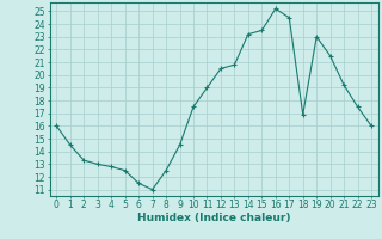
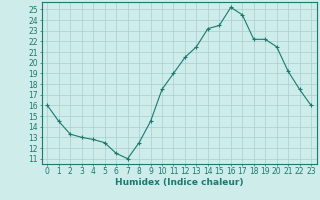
13: 20.8 -> 21.5
18: 16.9 -> 22.2
19: 23.0 -> 22.2
